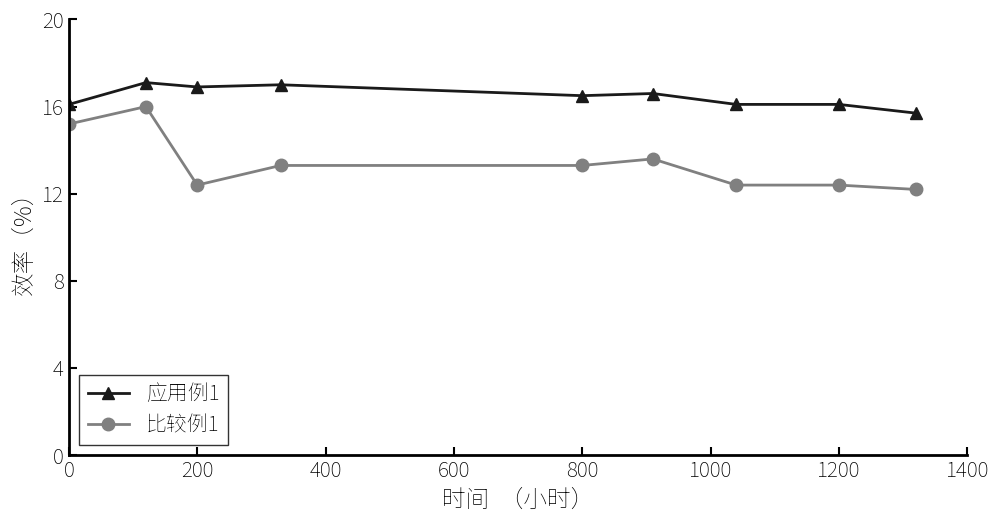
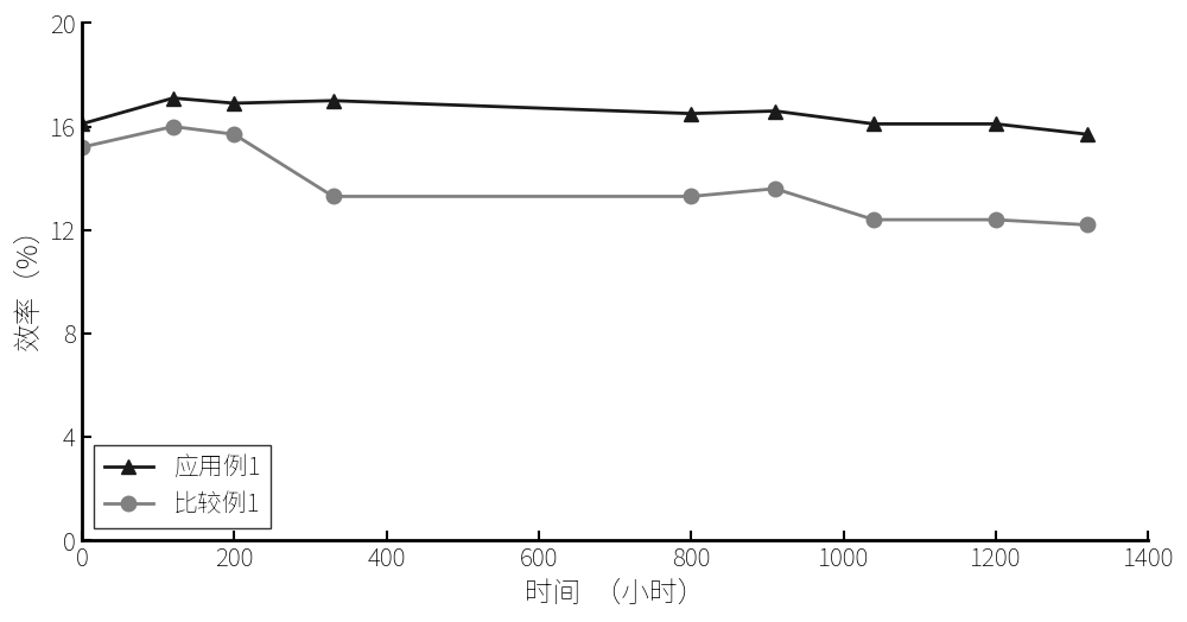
比较例1/200: 12.4 -> 15.7
